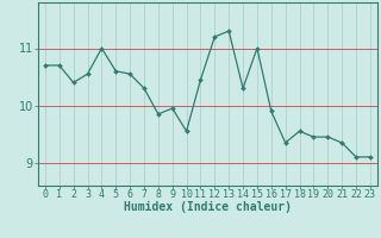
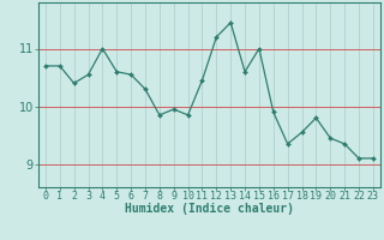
10: 9.55 -> 9.85
13: 11.30 -> 11.45
14: 10.30 -> 10.60
19: 9.45 -> 9.80
